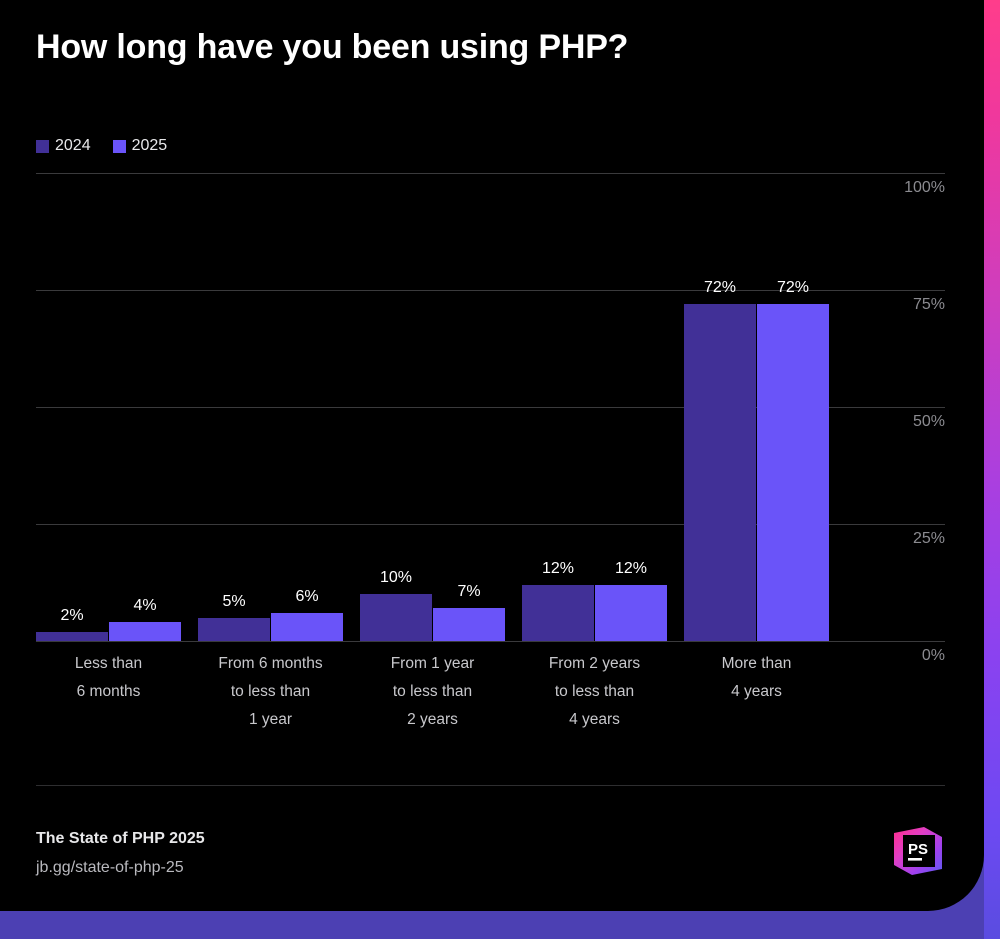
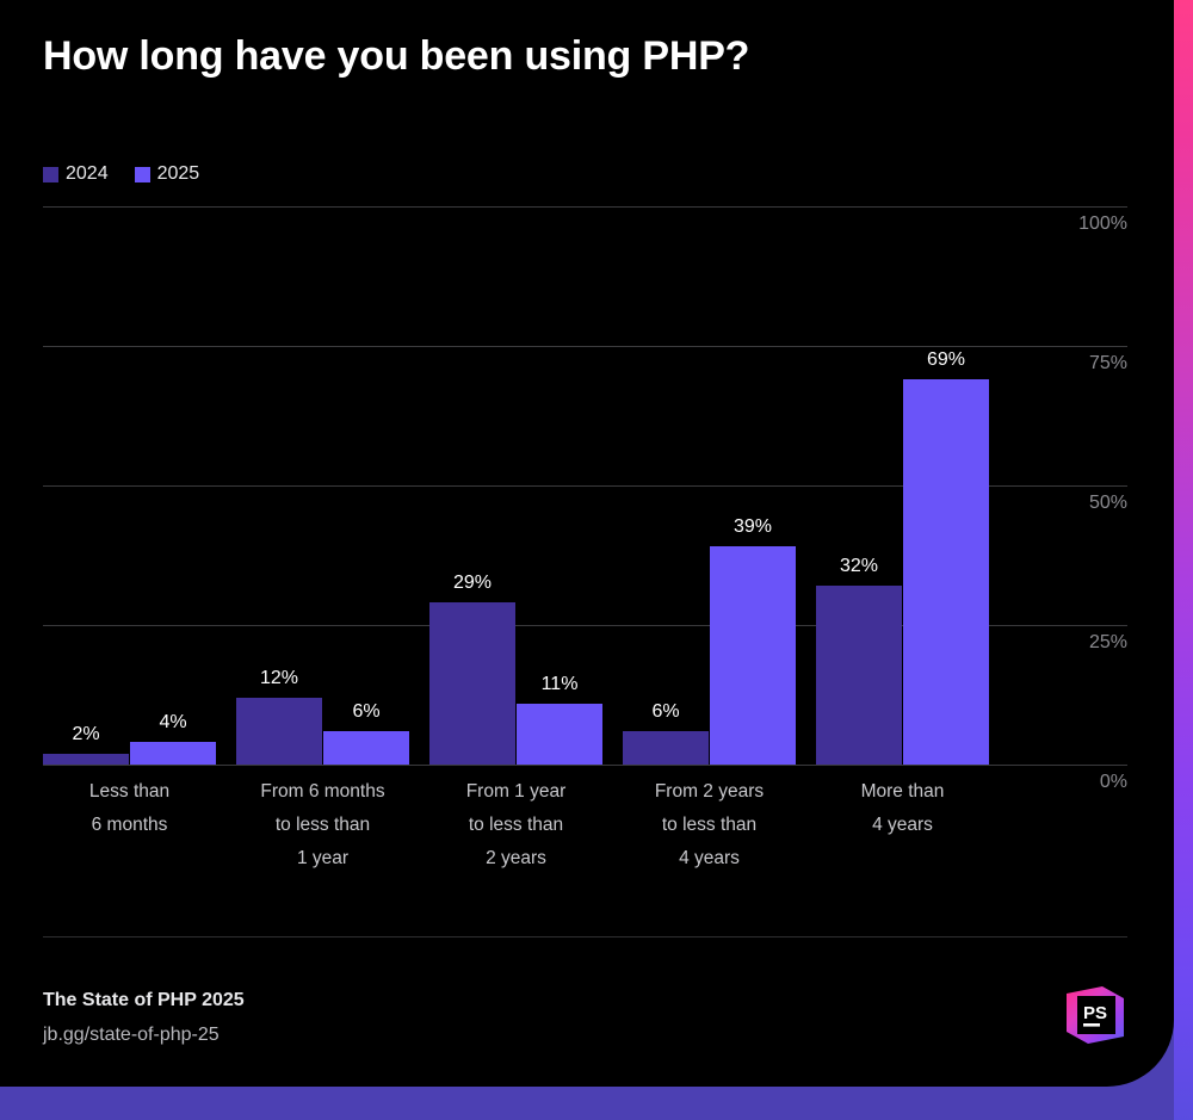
2024/From 6 months to less than 1 year: 5% -> 12%
2024/From 1 year to less than 2 years: 10% -> 29%
2025/From 1 year to less than 2 years: 7% -> 11%
2024/From 2 years to less than 4 years: 12% -> 6%
2025/From 2 years to less than 4 years: 12% -> 39%
2024/More than 4 years: 72% -> 32%
2025/More than 4 years: 72% -> 69%
